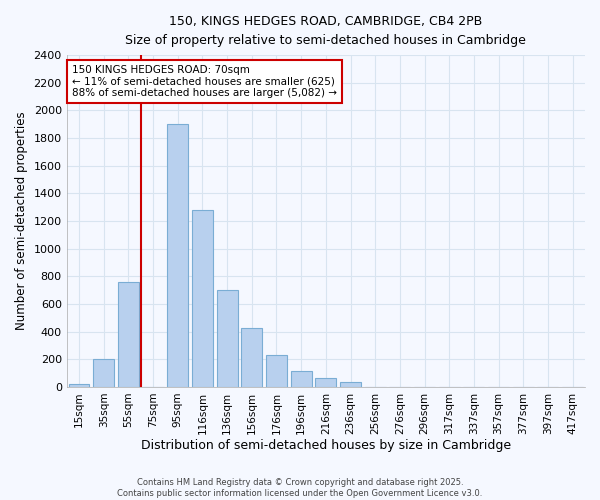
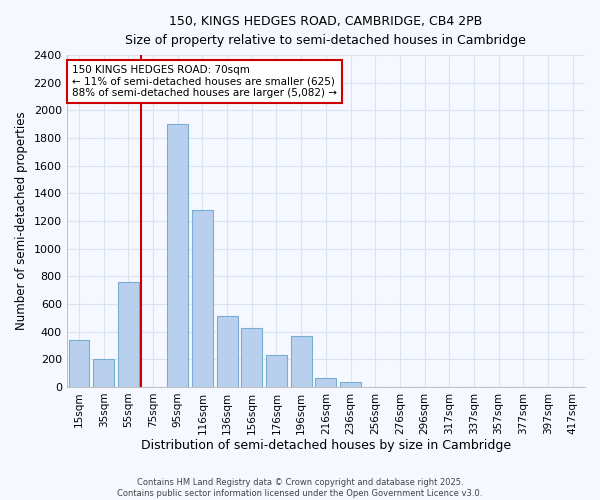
15sqm: 20 -> 340
136sqm: 700 -> 510
196sqm: 120 -> 370
